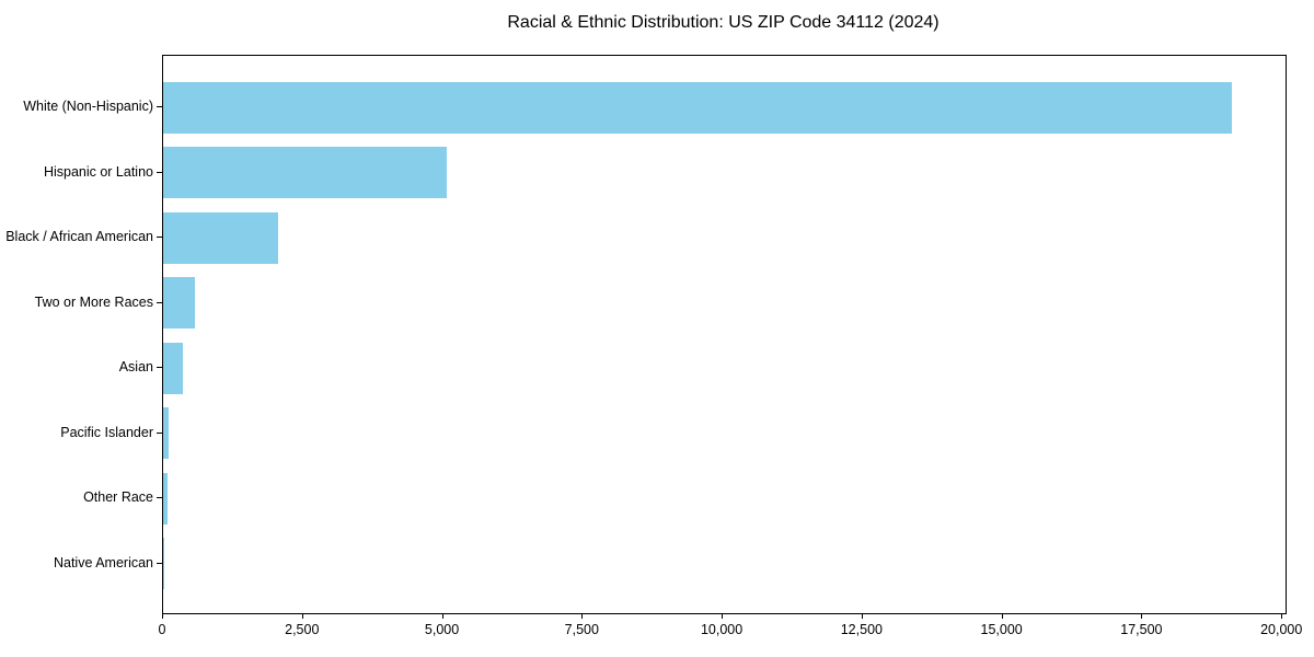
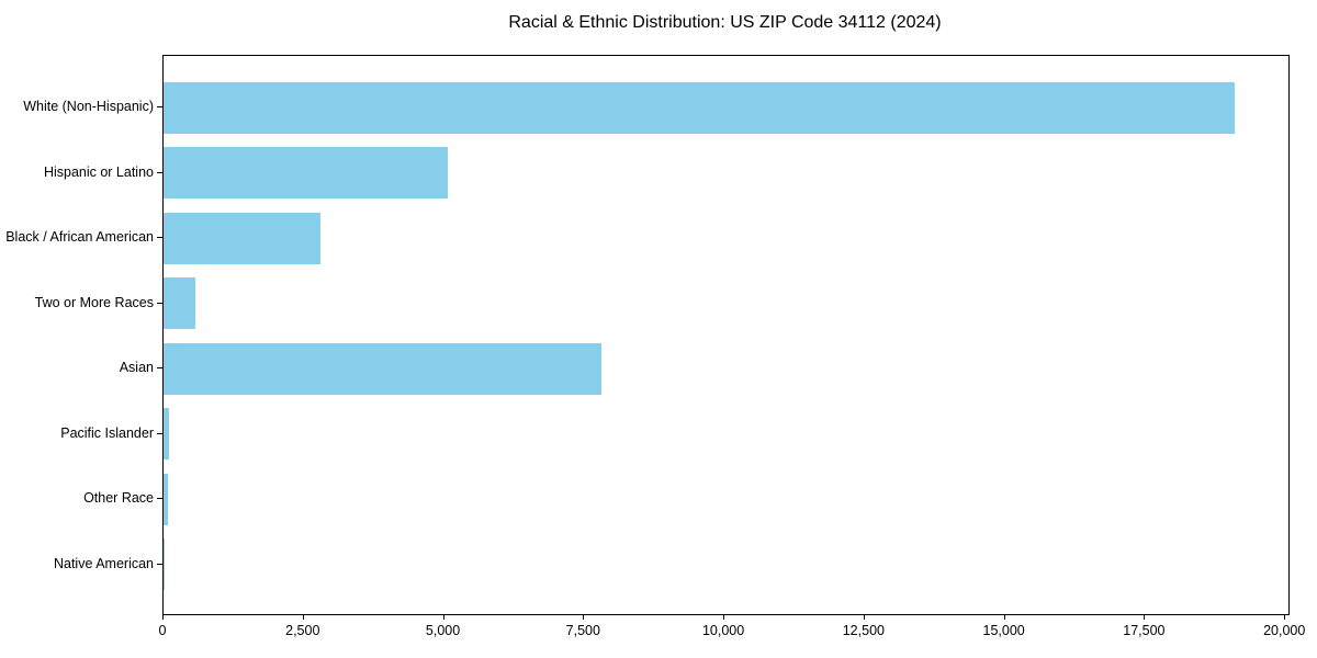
Black / African American: 2100 -> 2800
Asian: 400 -> 7800
